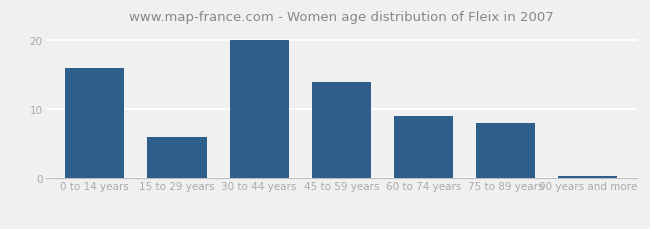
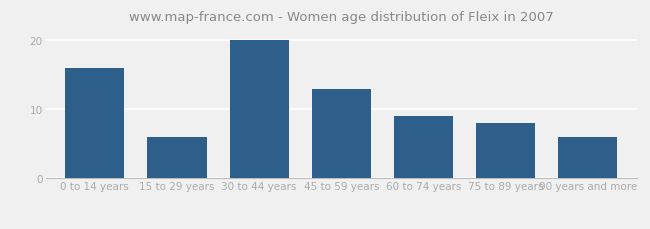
45 to 59 years: 14.0 -> 13.0
90 years and more: 0.3 -> 6.0
